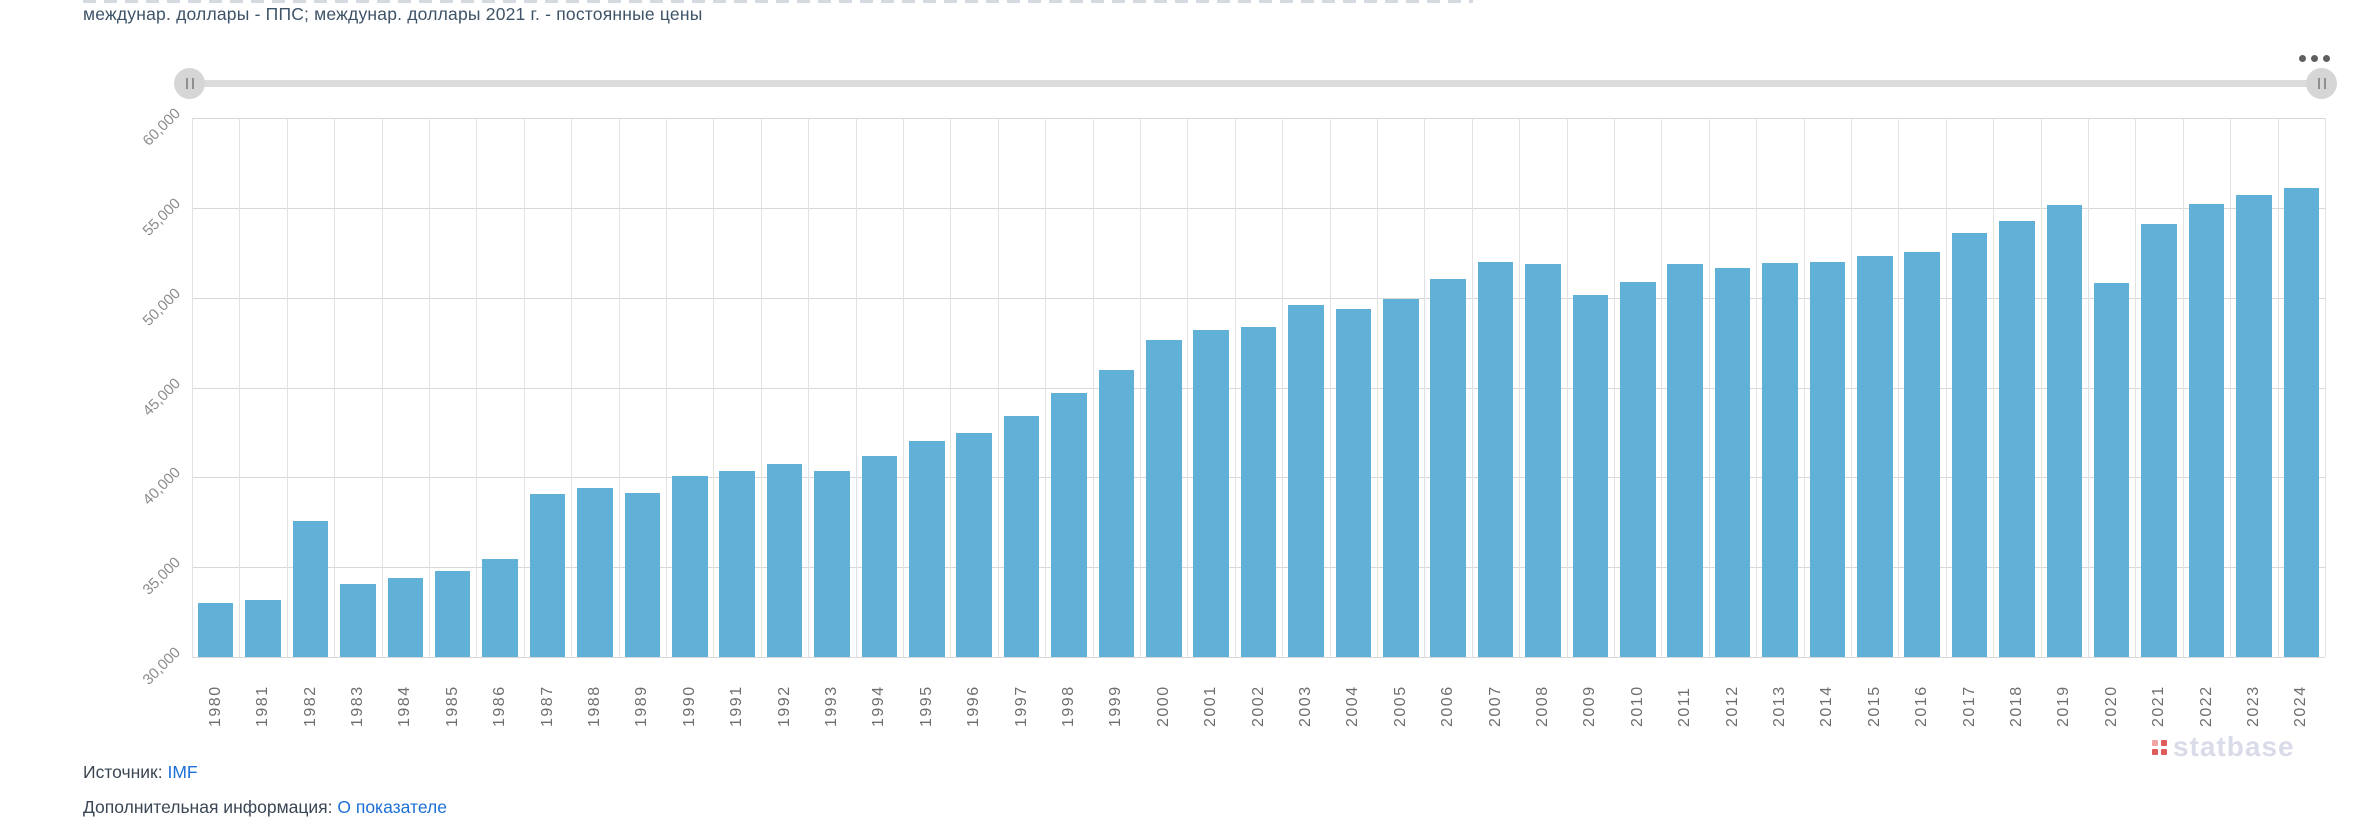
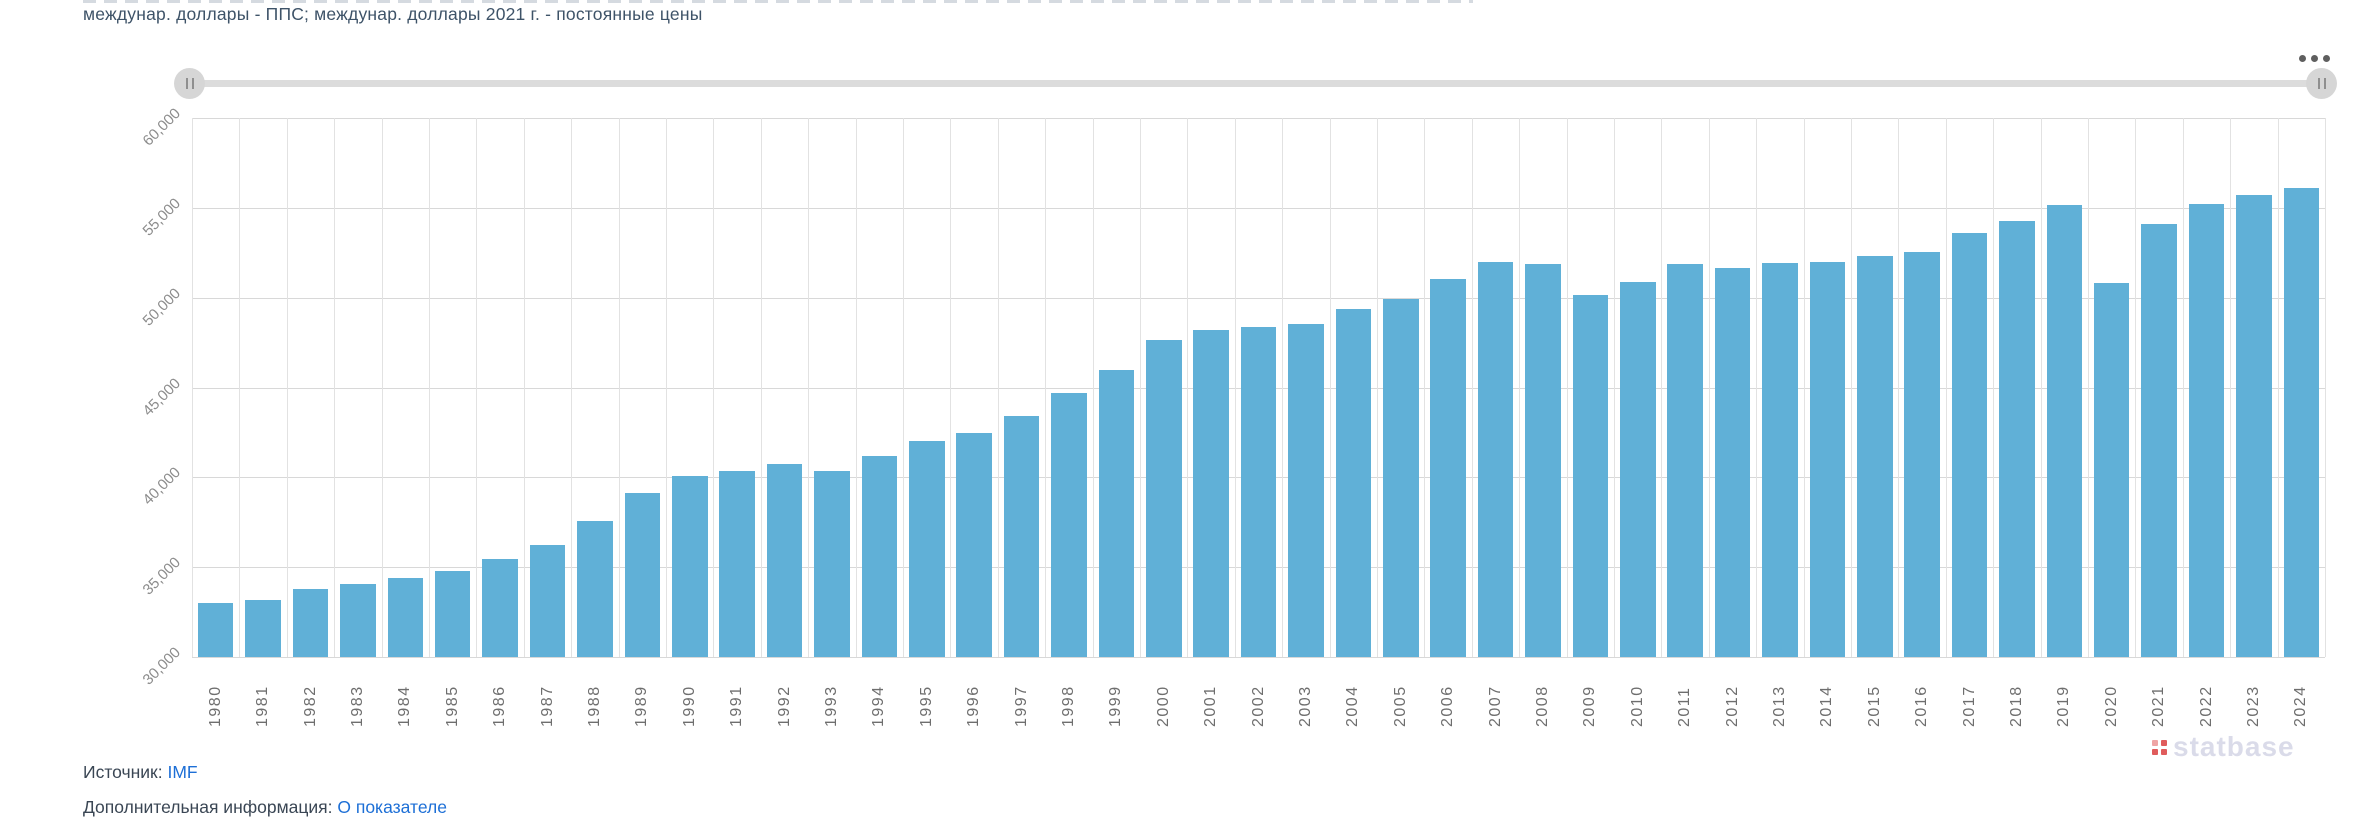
1982: 37600 -> 33800
1987: 39100 -> 36200
1988: 39400 -> 37600
2003: 49600 -> 48600
